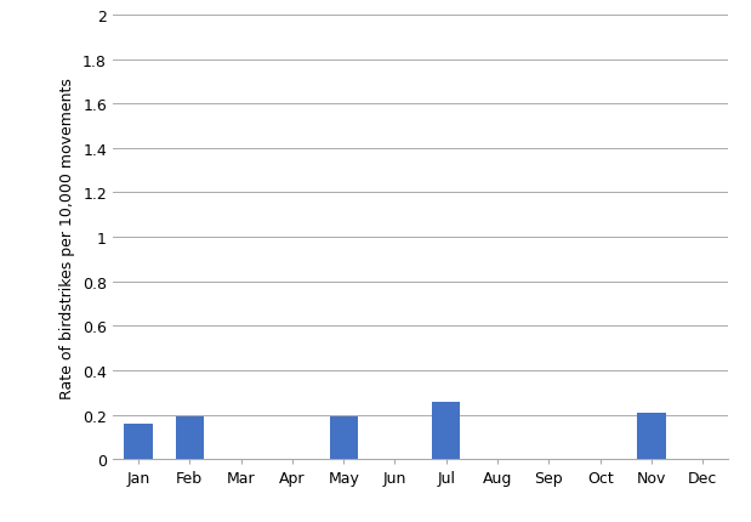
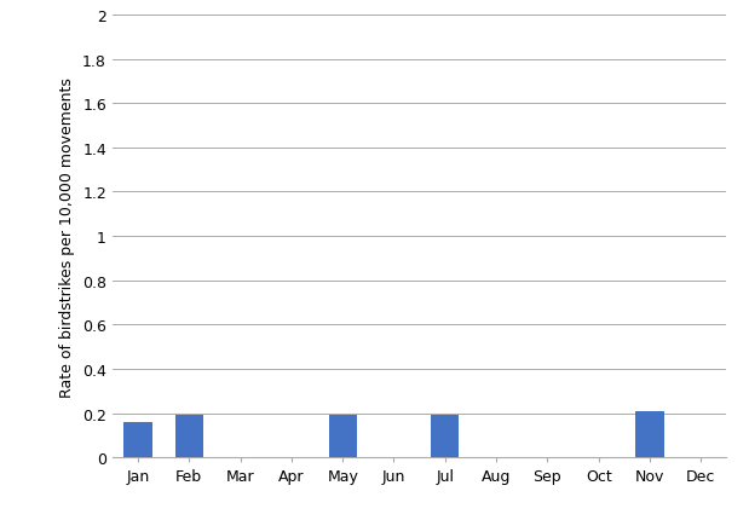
Jul: 0.26 -> 0.19
